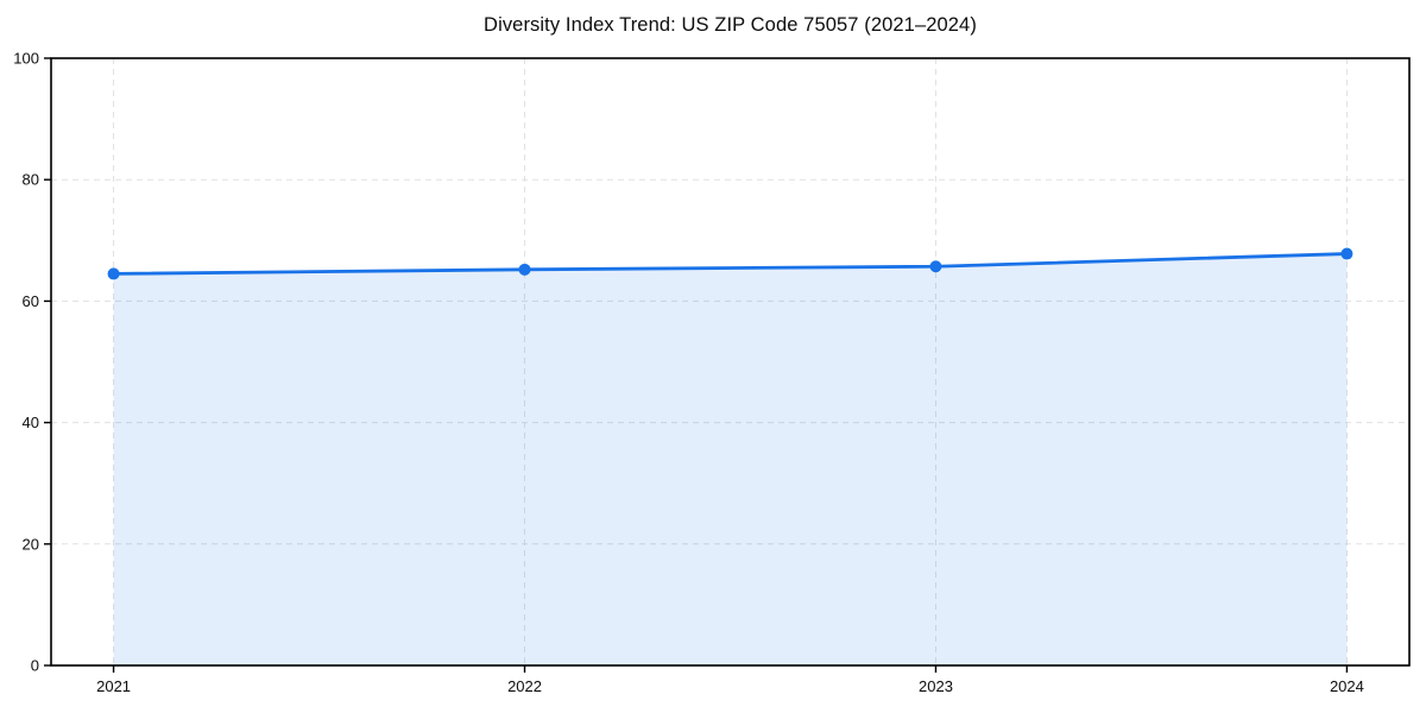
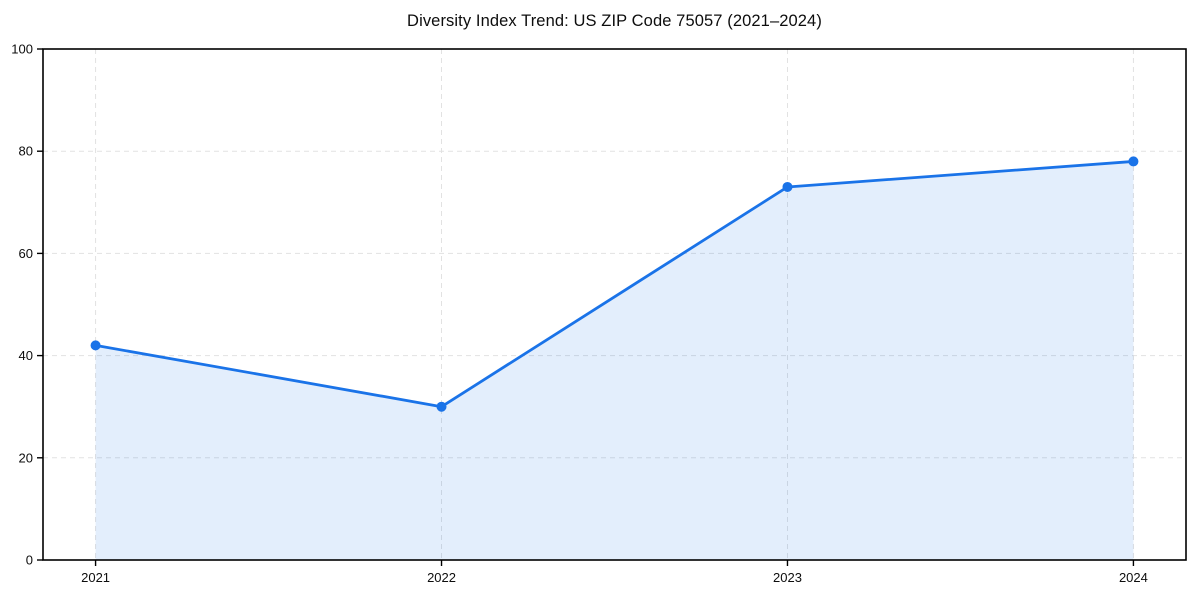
2021: 64 -> 42
2022: 65 -> 30
2023: 66 -> 73
2024: 68 -> 78
